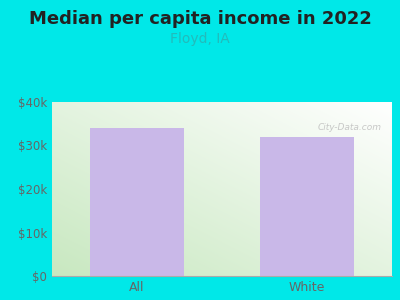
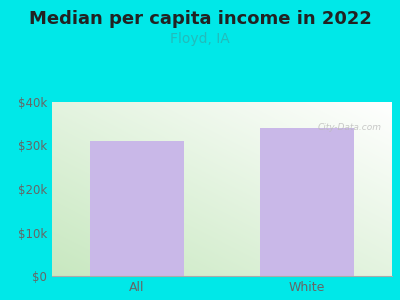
All: $34k -> $31k
White: $32k -> $34k
